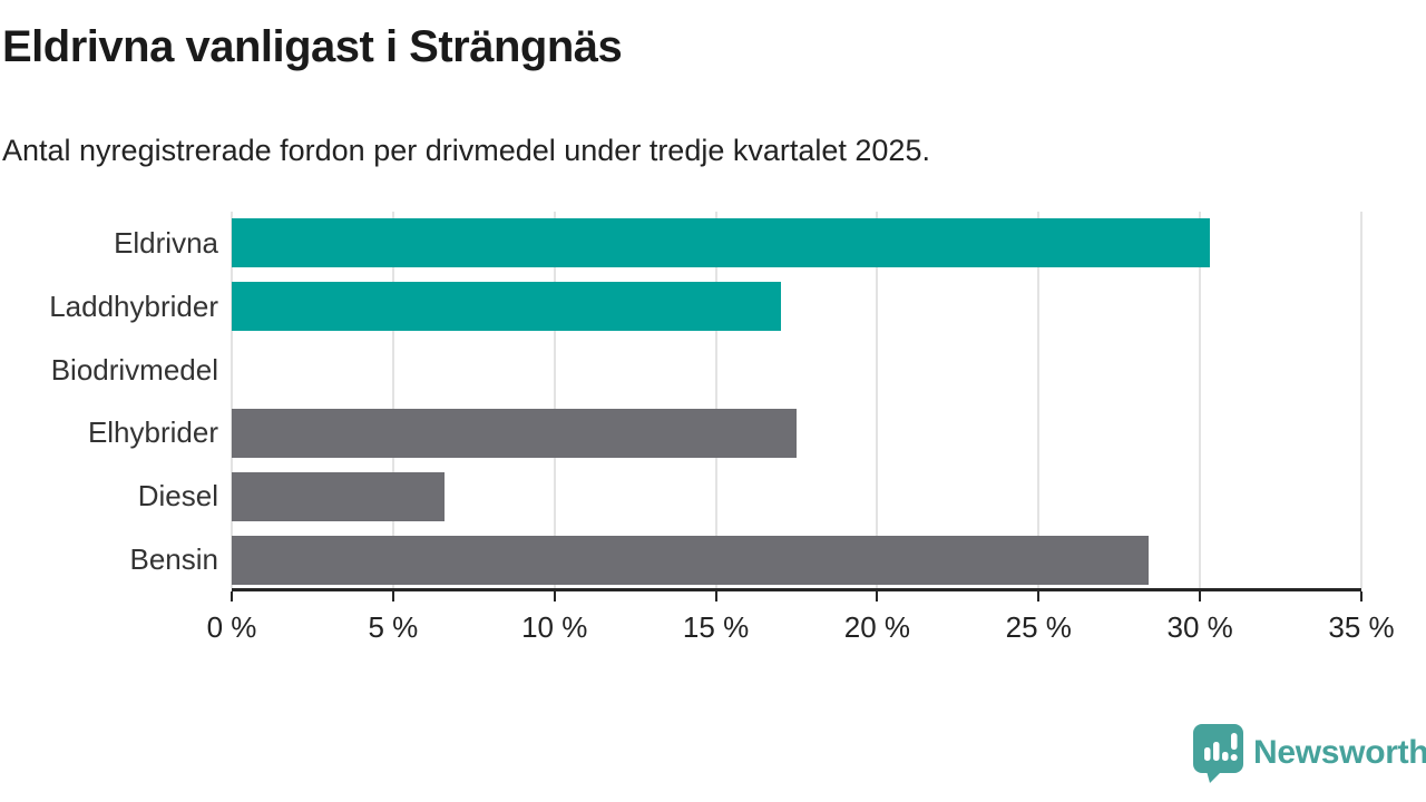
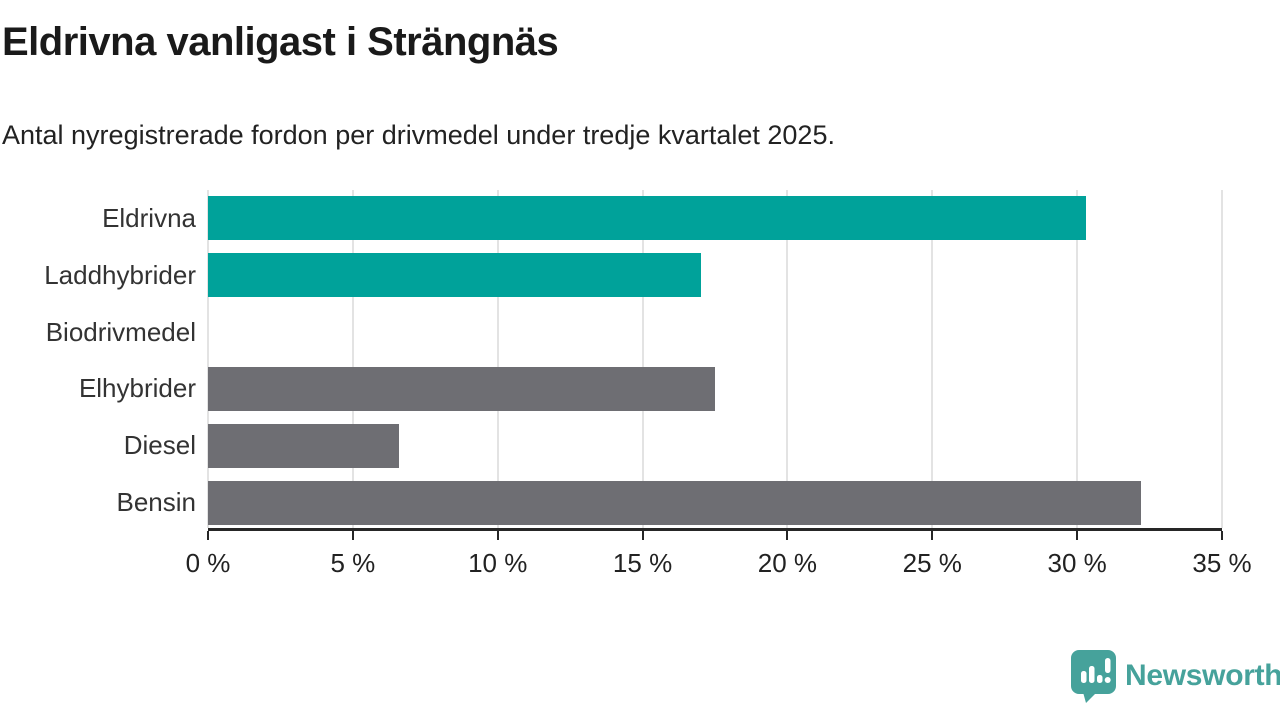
Bensin: 28.4% -> 32.2%
